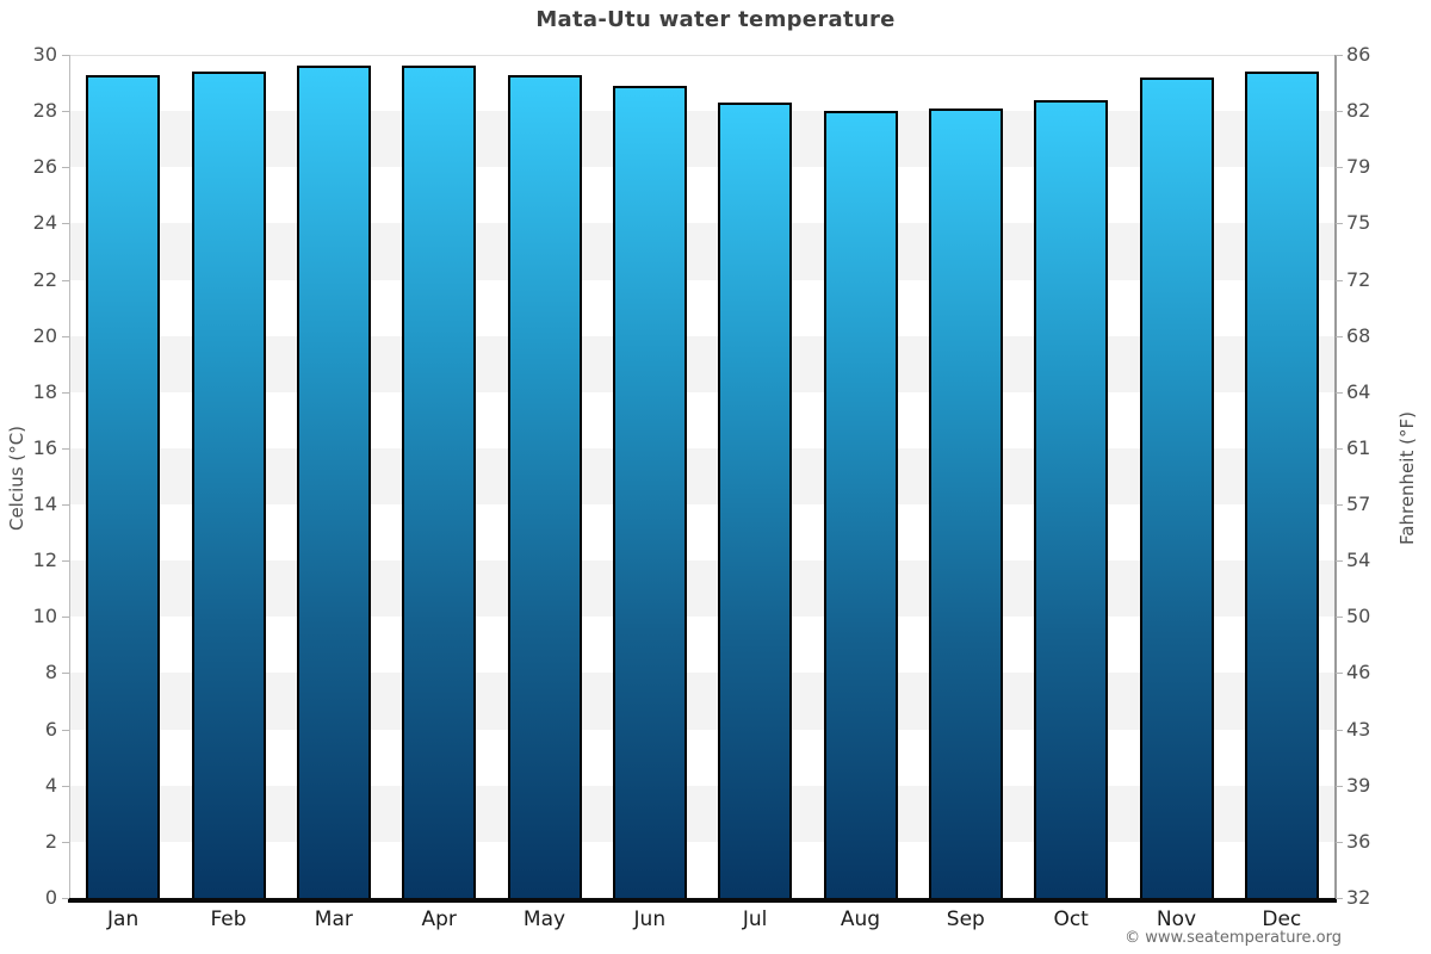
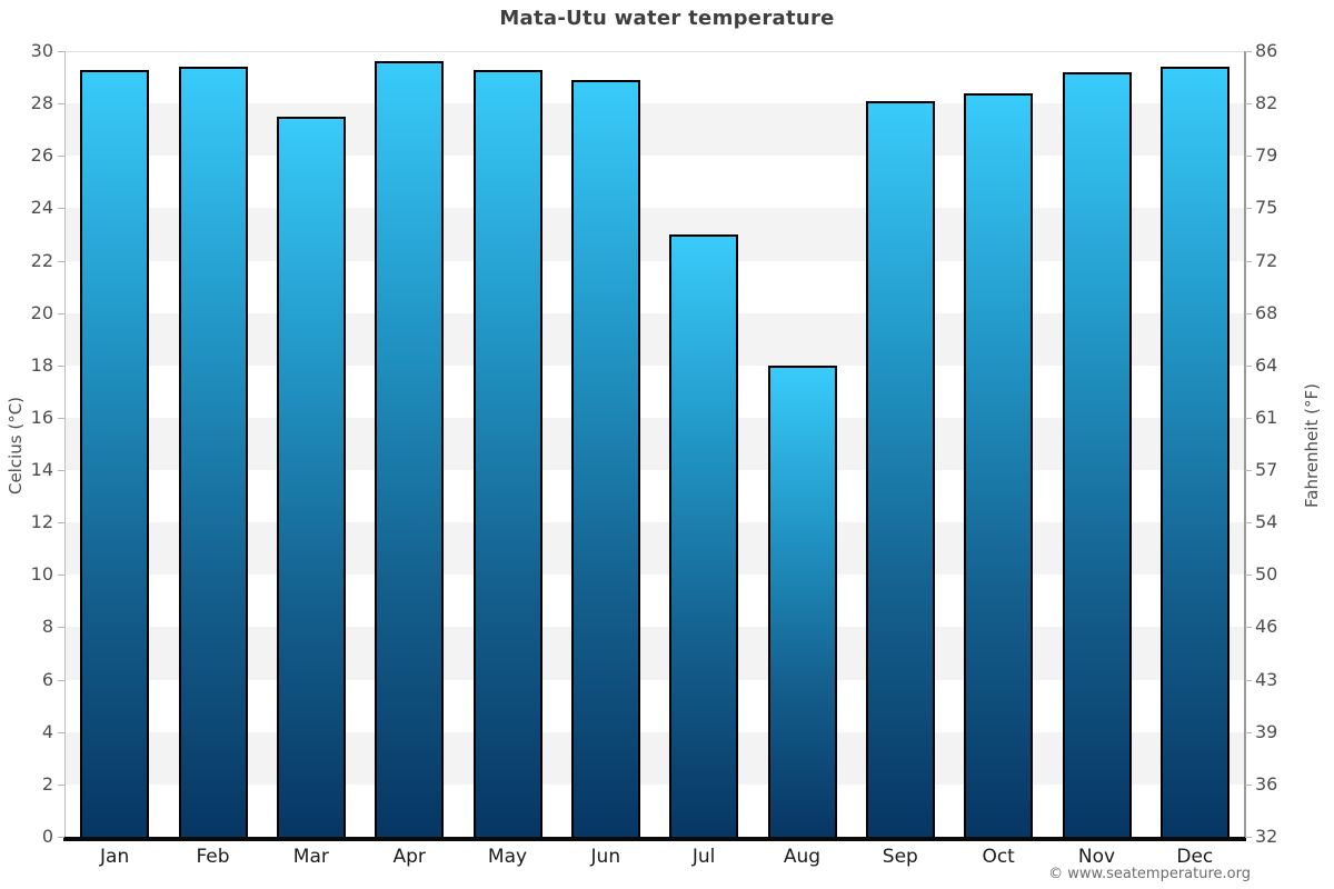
Mar: 29.6 -> 27.5
Jul: 28.3 -> 23.0
Aug: 28.0 -> 18.0
